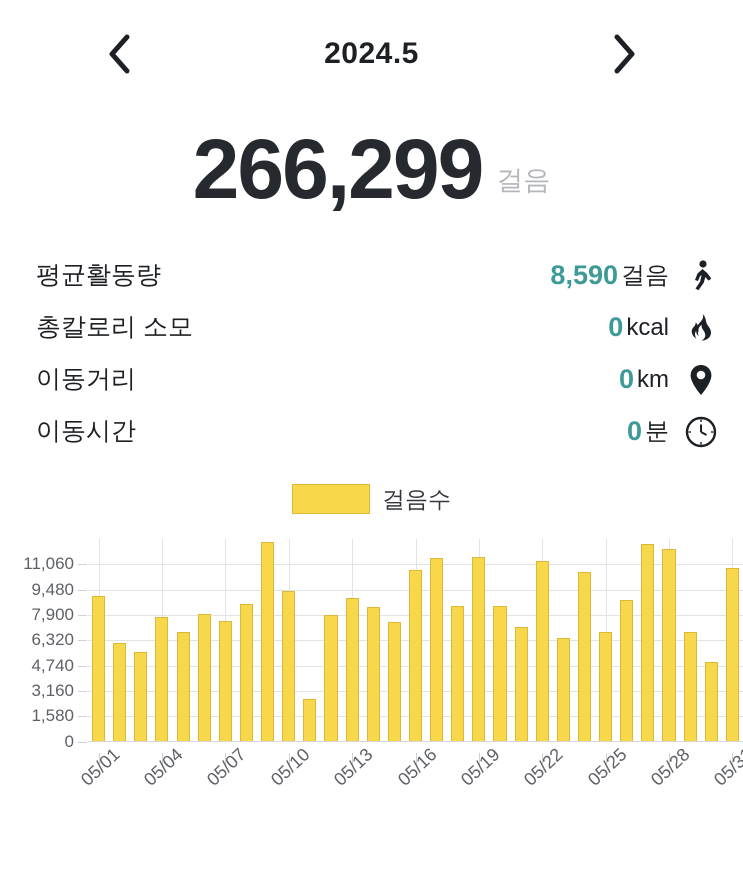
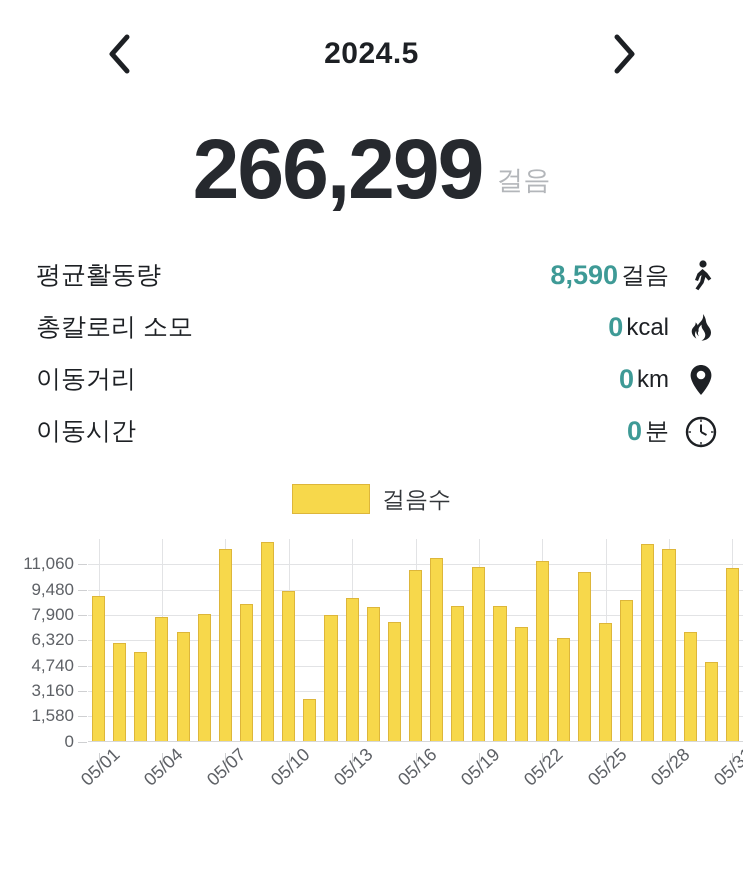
05/07: 7600 -> 12000
05/19: 11500 -> 10900
05/25: 6800 -> 7400
